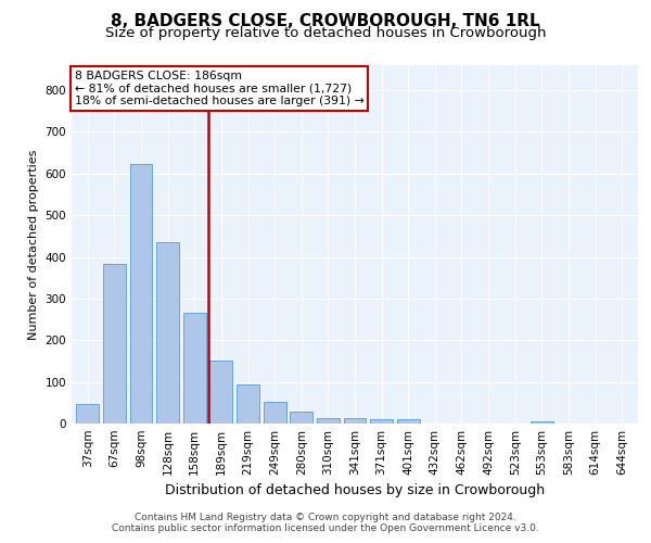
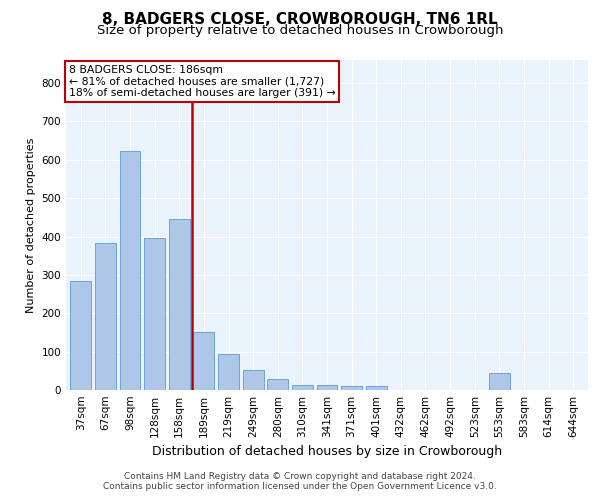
37sqm: 47 -> 285
128sqm: 436 -> 395
158sqm: 267 -> 445
553sqm: 5 -> 45
